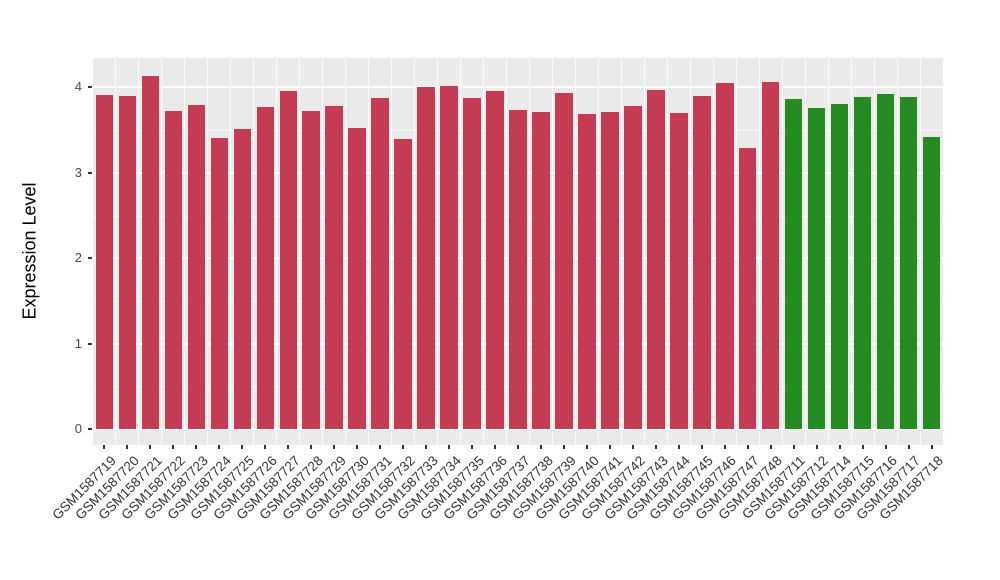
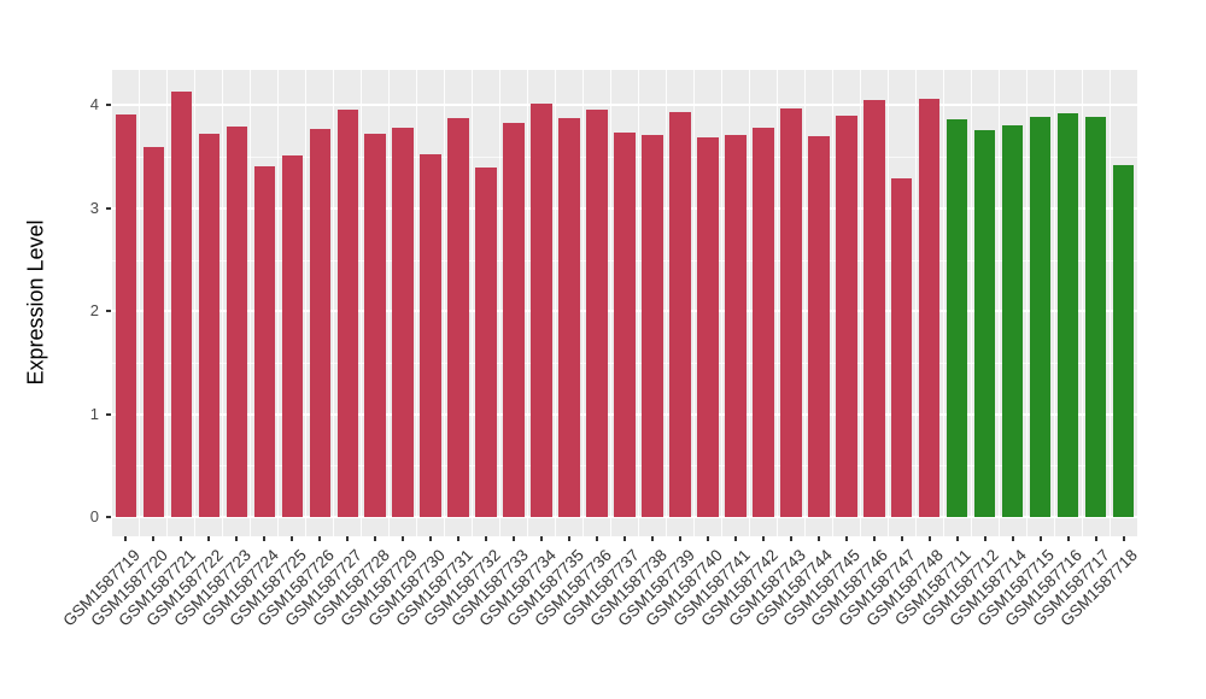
GSM1587720: 3.9 -> 3.6
GSM1587733: 4.0 -> 3.8
